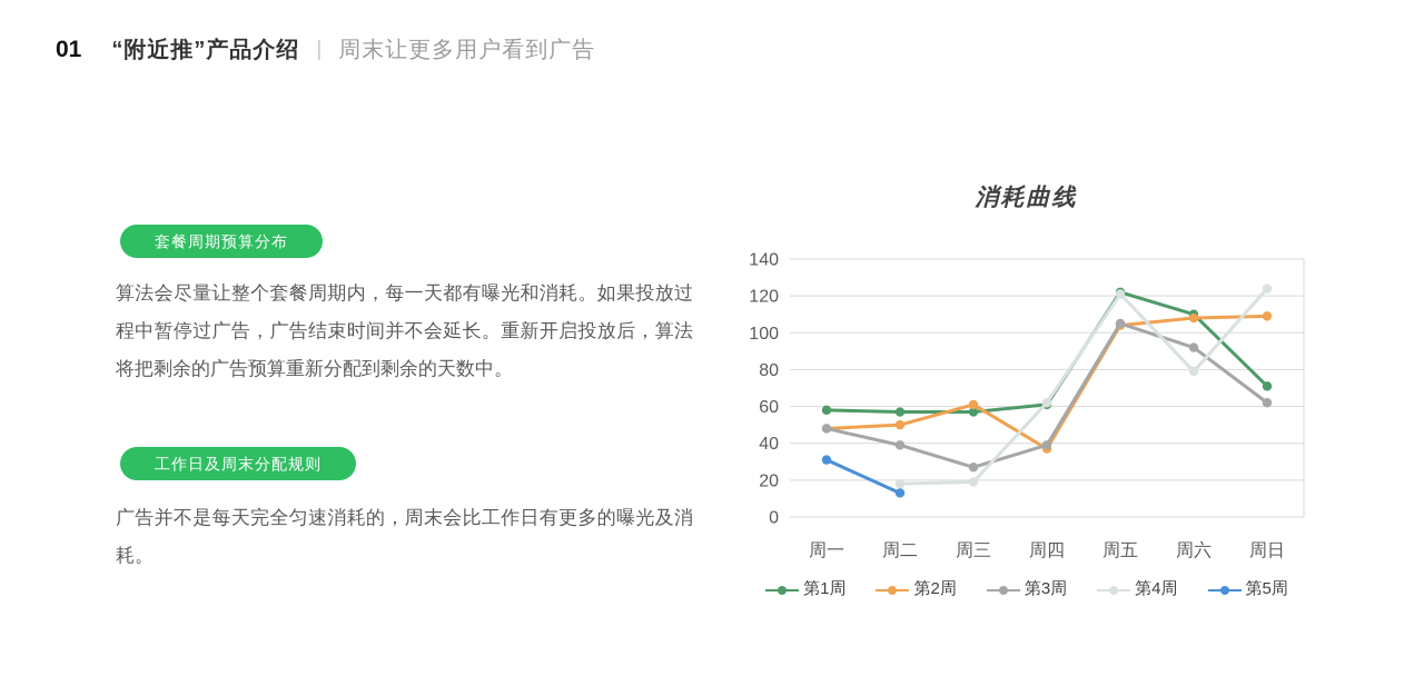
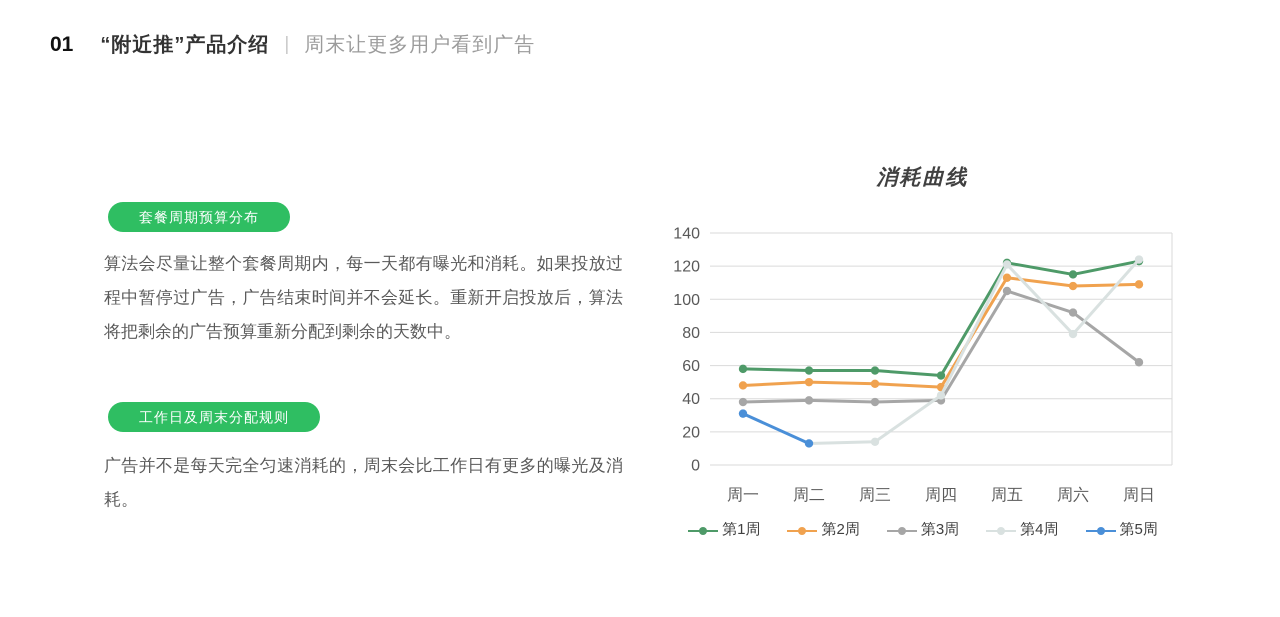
第3周/周一: 48 -> 38
第4周/周二: 18 -> 13
第2周/周三: 61 -> 49
第3周/周三: 27 -> 38
第4周/周三: 19 -> 14
第1周/周四: 61 -> 54
第2周/周四: 37 -> 47
第4周/周四: 62 -> 42
第2周/周五: 104 -> 113
第1周/周六: 110 -> 115
第1周/周日: 71 -> 123
